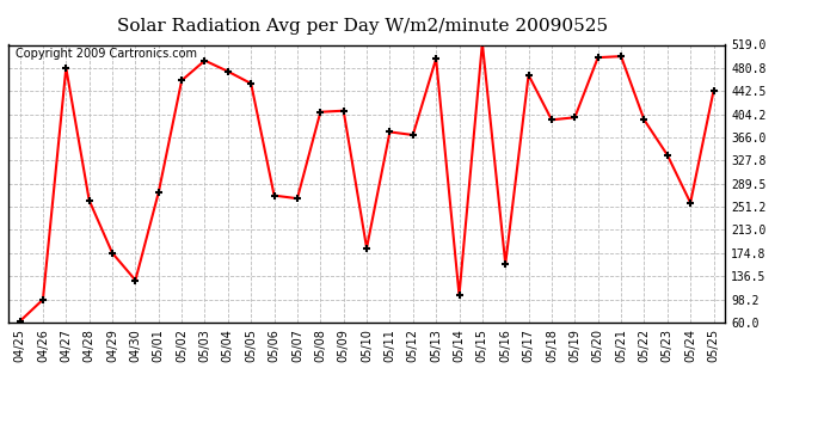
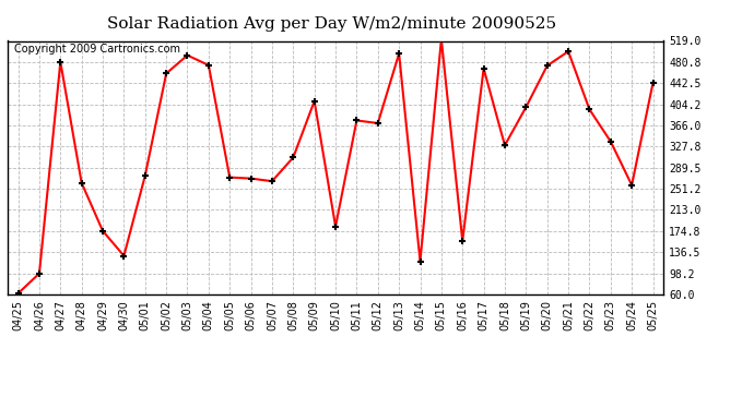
05/05: 455 -> 272
05/08: 408 -> 308
05/14: 105 -> 120
05/18: 395 -> 330
05/20: 498 -> 474
